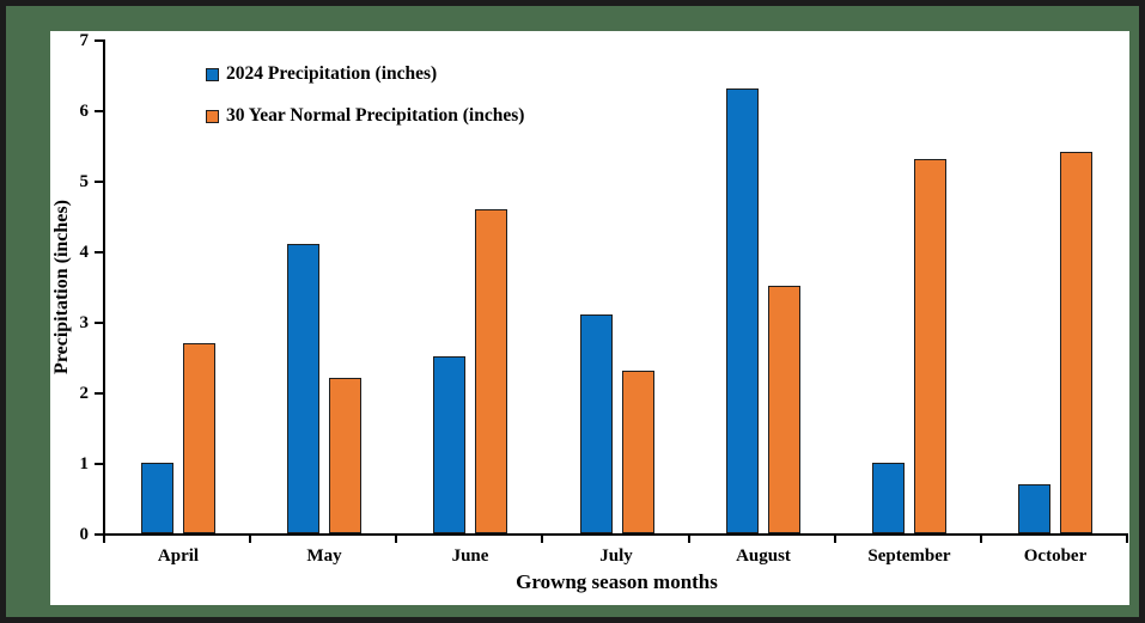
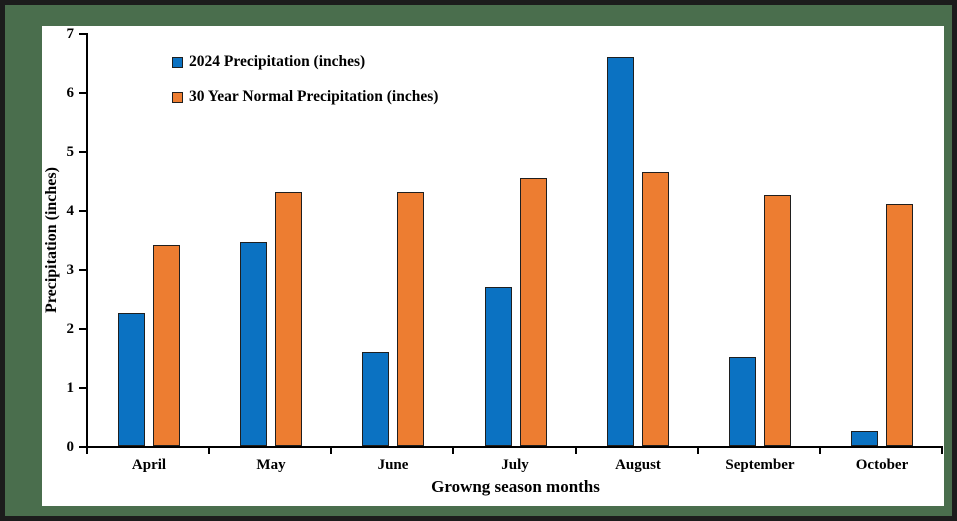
2024 Precipitation (inches)/April: 1.0 -> 2.2
30 Year Normal Precipitation (inches)/April: 2.7 -> 3.4
2024 Precipitation (inches)/May: 4.1 -> 3.5
30 Year Normal Precipitation (inches)/May: 2.2 -> 4.3
2024 Precipitation (inches)/June: 2.5 -> 1.6
30 Year Normal Precipitation (inches)/June: 4.6 -> 4.3
2024 Precipitation (inches)/July: 3.1 -> 2.7
30 Year Normal Precipitation (inches)/July: 2.3 -> 4.5
2024 Precipitation (inches)/August: 6.3 -> 6.6
30 Year Normal Precipitation (inches)/August: 3.5 -> 4.7
2024 Precipitation (inches)/September: 1.0 -> 1.5
30 Year Normal Precipitation (inches)/September: 5.3 -> 4.2
2024 Precipitation (inches)/October: 0.7 -> 0.2
30 Year Normal Precipitation (inches)/October: 5.4 -> 4.1
